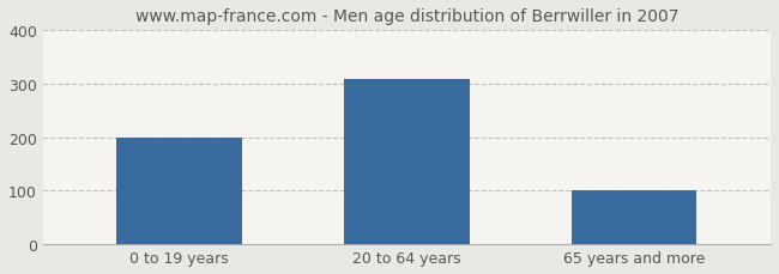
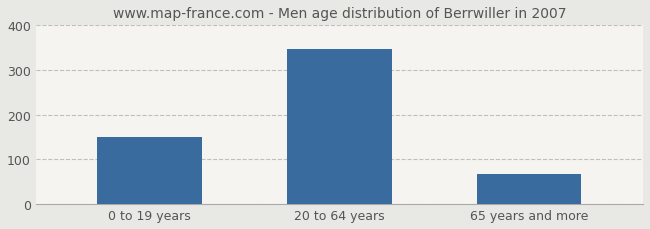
0 to 19 years: 200 -> 150
20 to 64 years: 310 -> 347
65 years and more: 100 -> 68
